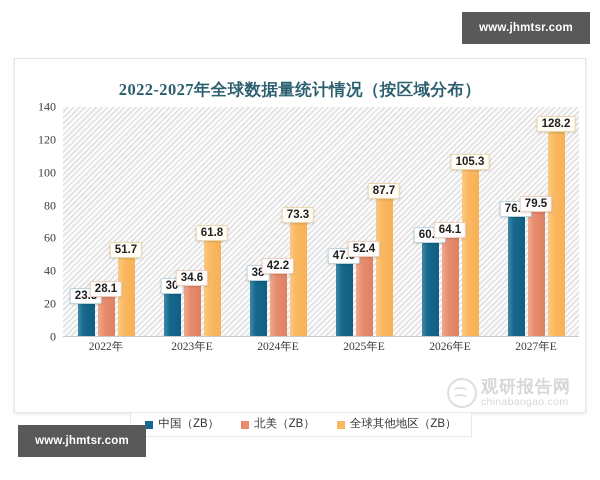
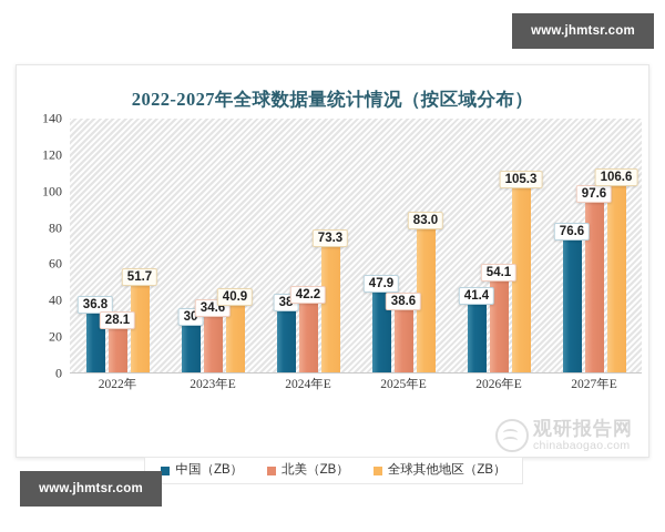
中国（ZB）/2022年: 23.5 -> 36.8
全球其他地区（ZB）/2023年E: 61.8 -> 40.9
北美（ZB）/2025年E: 52.4 -> 38.6
全球其他地区（ZB）/2025年E: 87.7 -> 83.0
中国（ZB）/2026年E: 60.8 -> 41.4
北美（ZB）/2026年E: 64.1 -> 54.1
北美（ZB）/2027年E: 79.5 -> 97.6
全球其他地区（ZB）/2027年E: 128.2 -> 106.6
